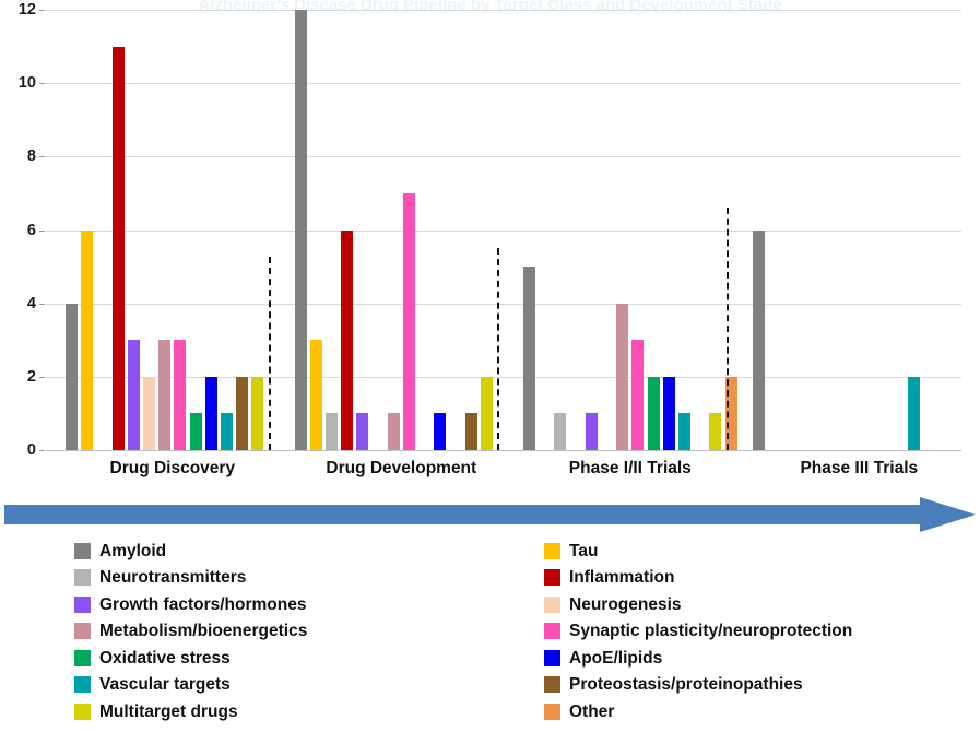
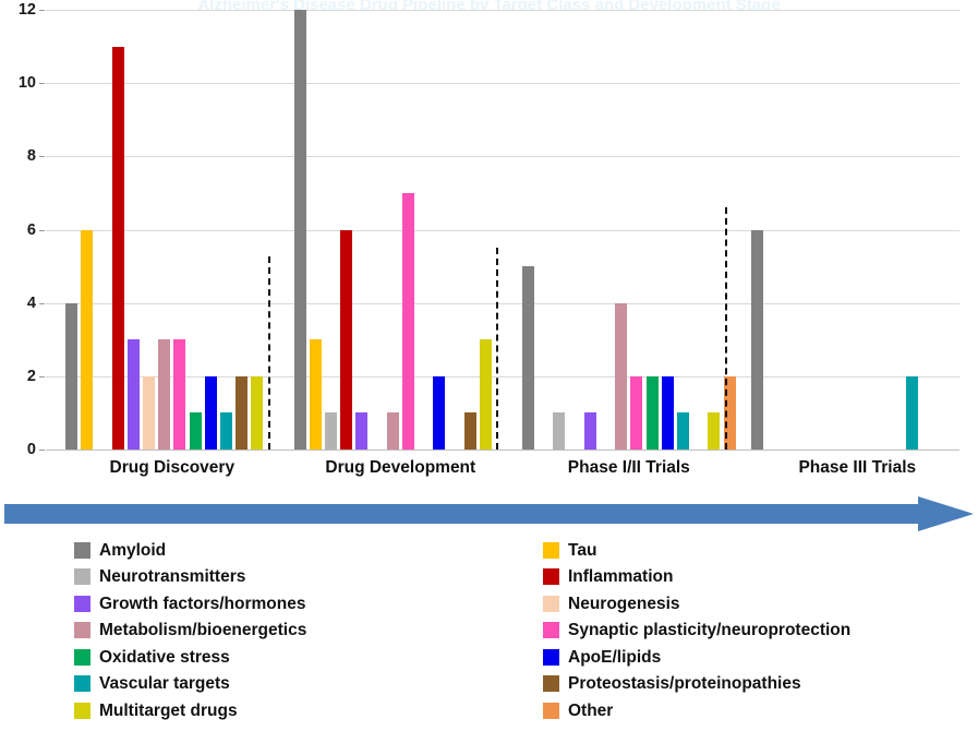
ApoE/lipids/Drug Development: 1 -> 2
Multitarget drugs/Drug Development: 2 -> 3
Synaptic plasticity/neuroprotection/Phase I/II Trials: 3 -> 2
